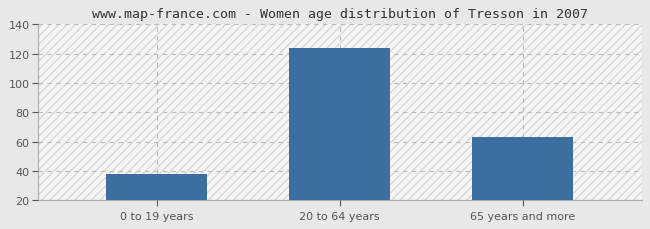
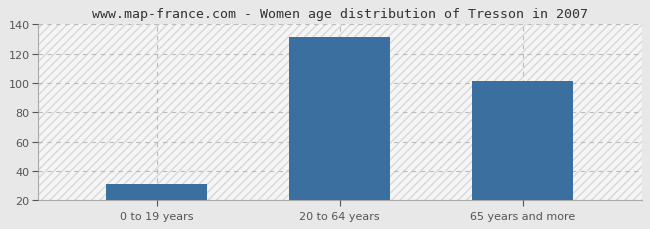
0 to 19 years: 38 -> 31
20 to 64 years: 124 -> 131
65 years and more: 63 -> 101
